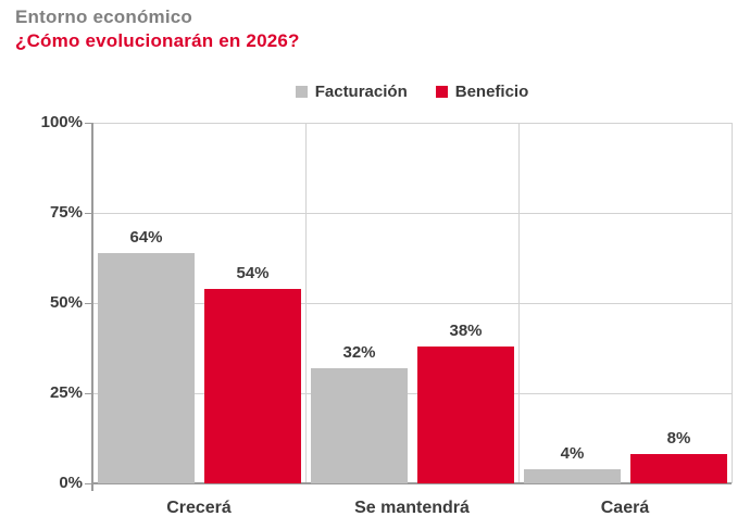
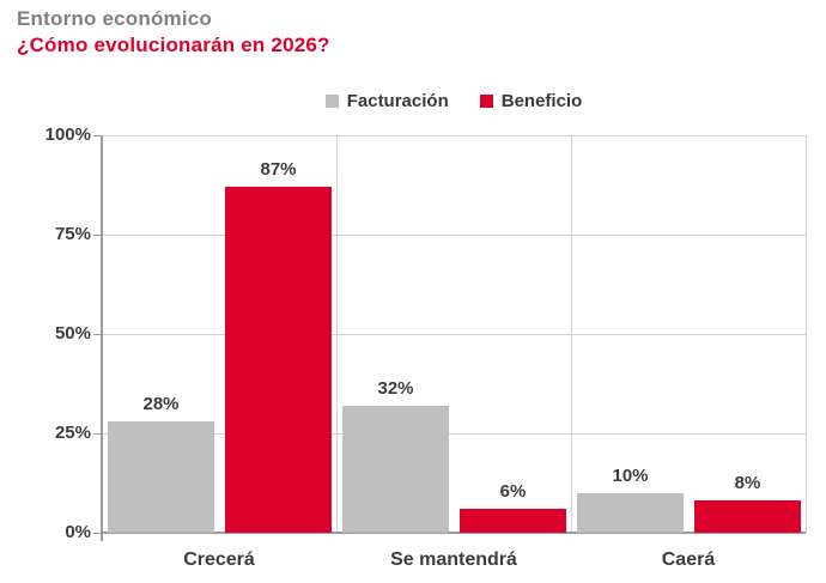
Facturación/Crecerá: 64% -> 28%
Beneficio/Crecerá: 54% -> 87%
Beneficio/Se mantendrá: 38% -> 6%
Facturación/Caerá: 4% -> 10%
